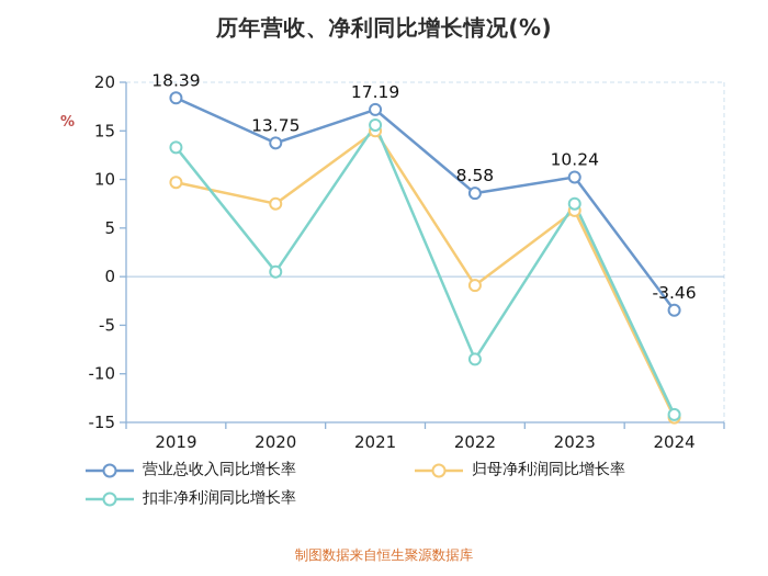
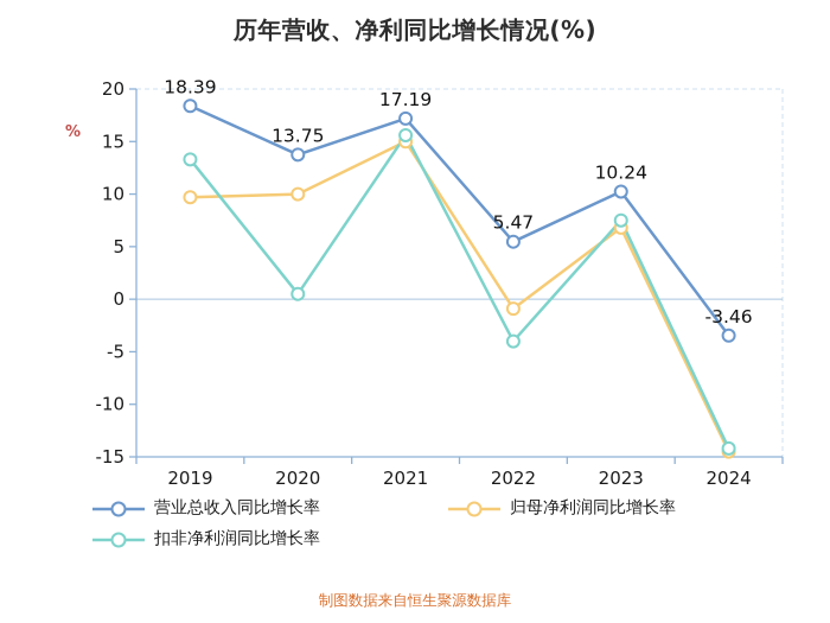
归母净利润同比增长率/2020: 8 -> 10
营业总收入同比增长率/2022: 8.58 -> 5.47
扣非净利润同比增长率/2022: -8 -> -4
